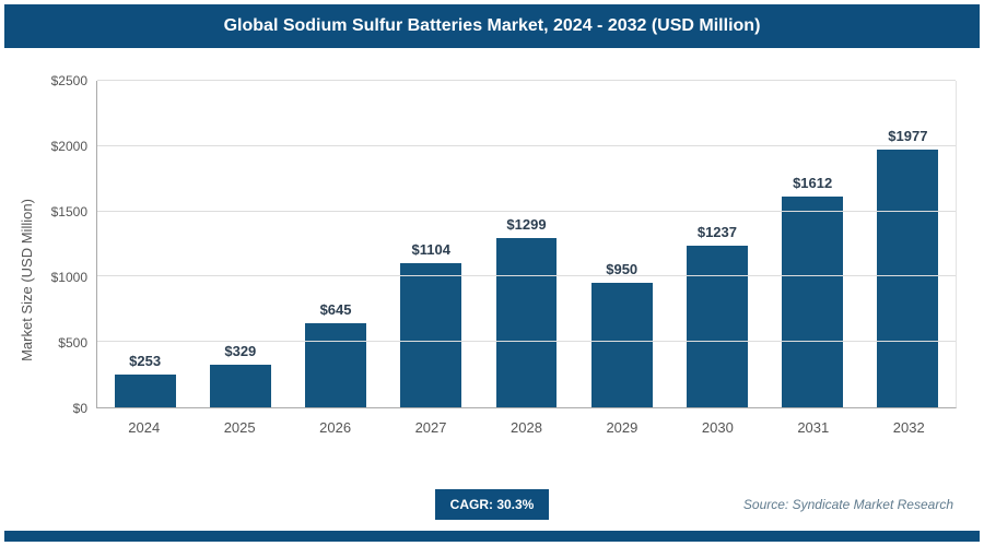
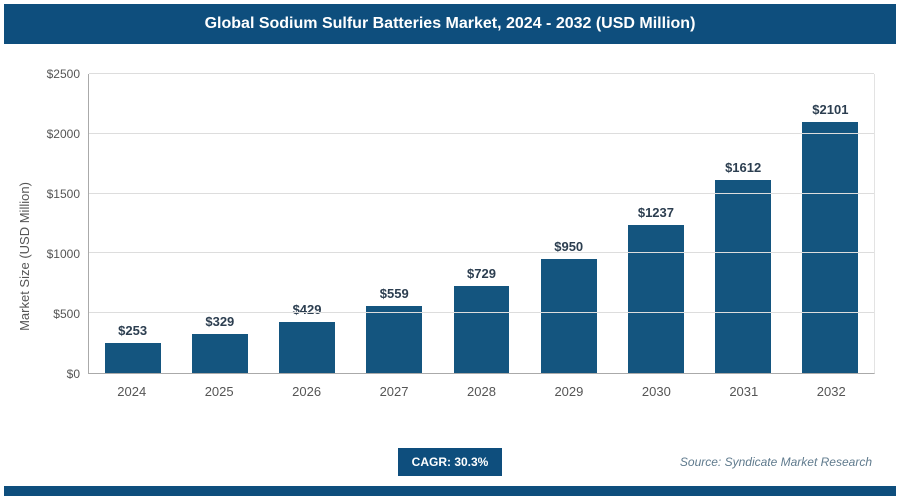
2026: $645 -> $429
2027: $1104 -> $559
2028: $1299 -> $729
2032: $1977 -> $2101
